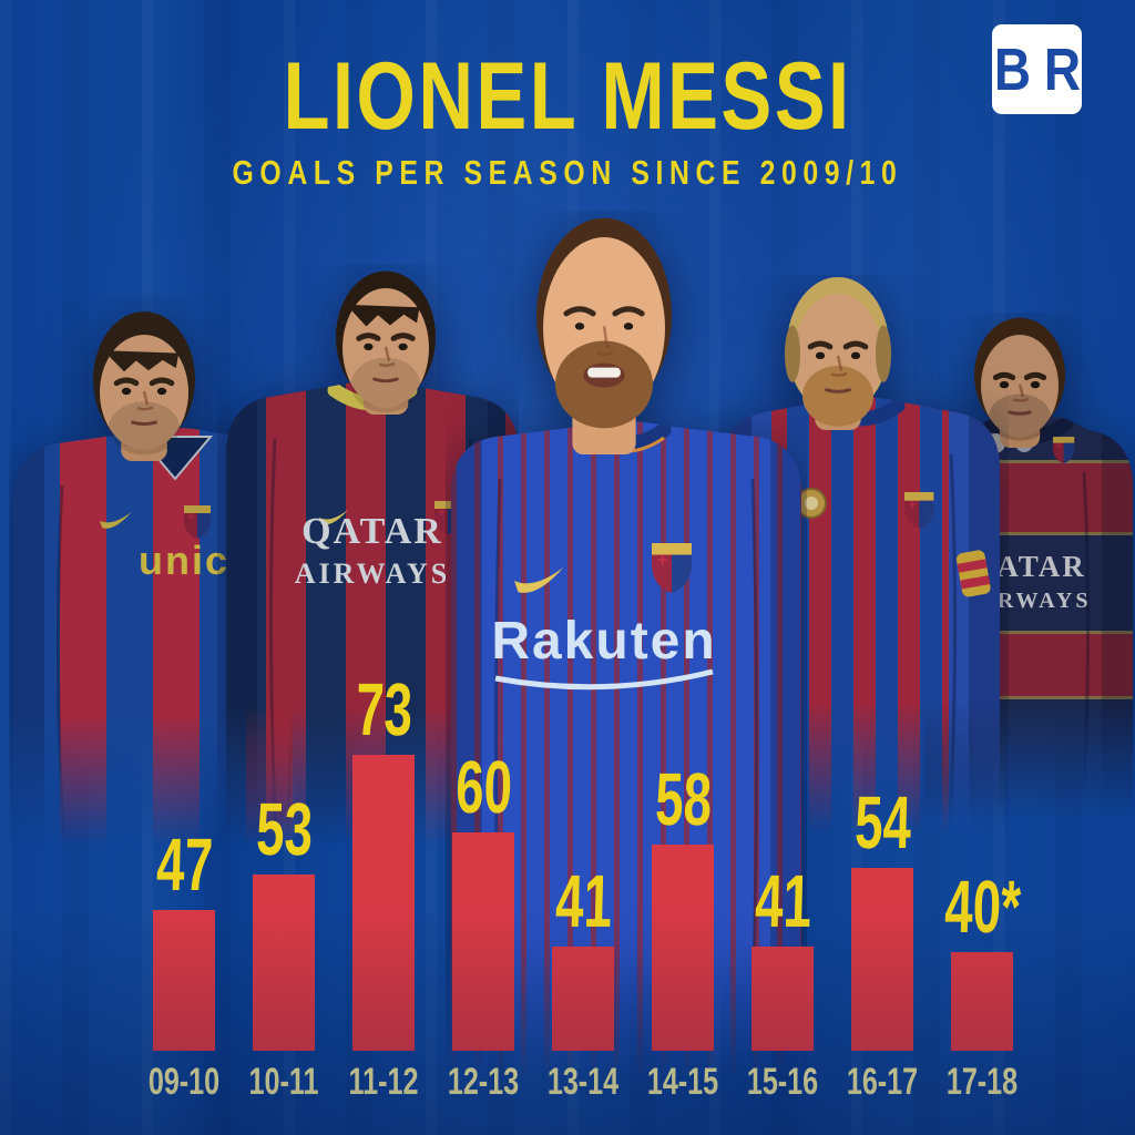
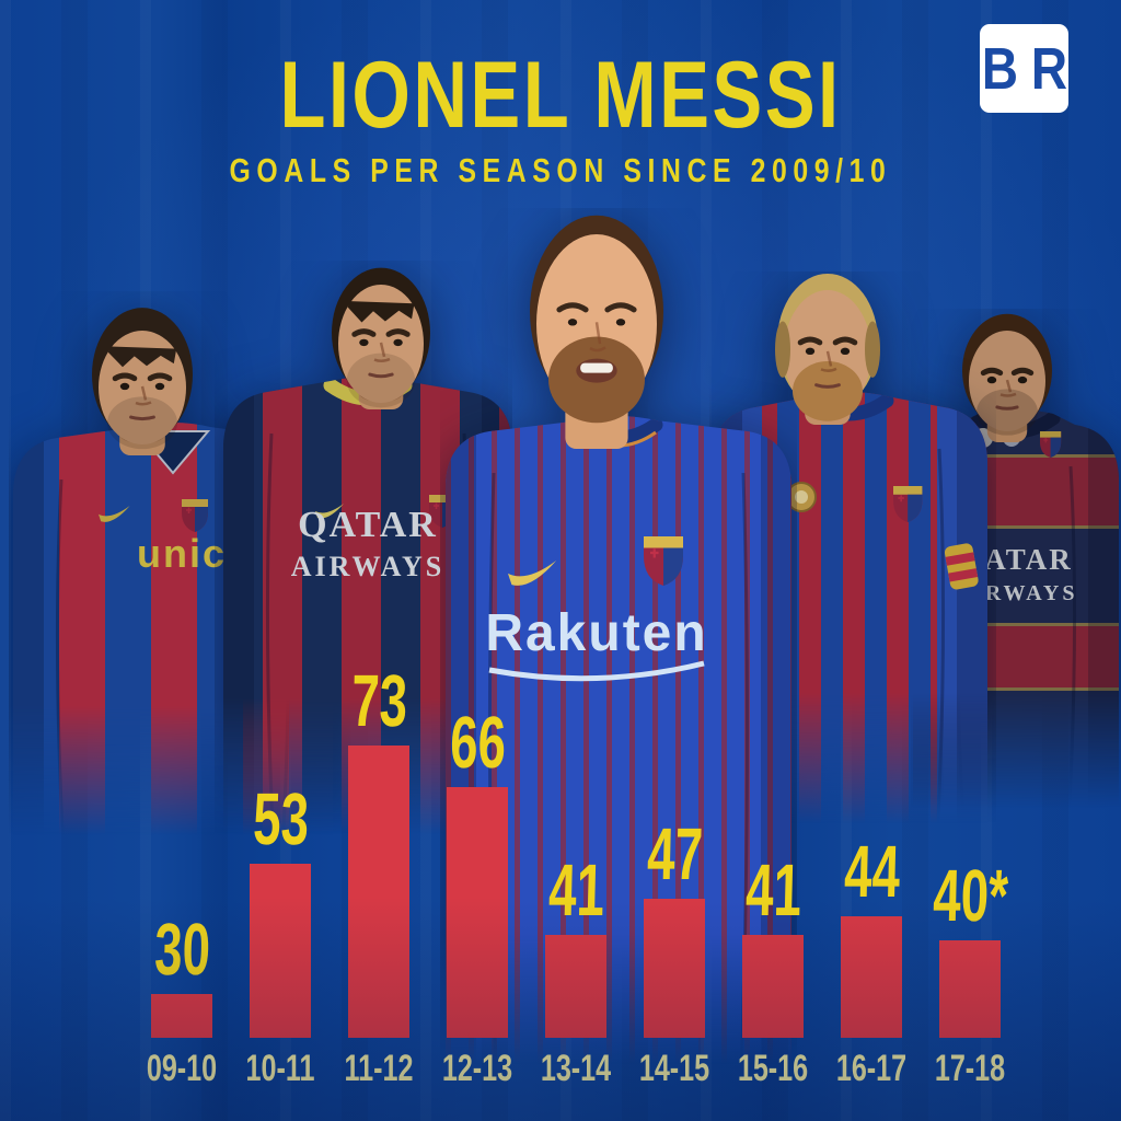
09-10: 47 -> 30
12-13: 60 -> 66
14-15: 58 -> 47
16-17: 54 -> 44
